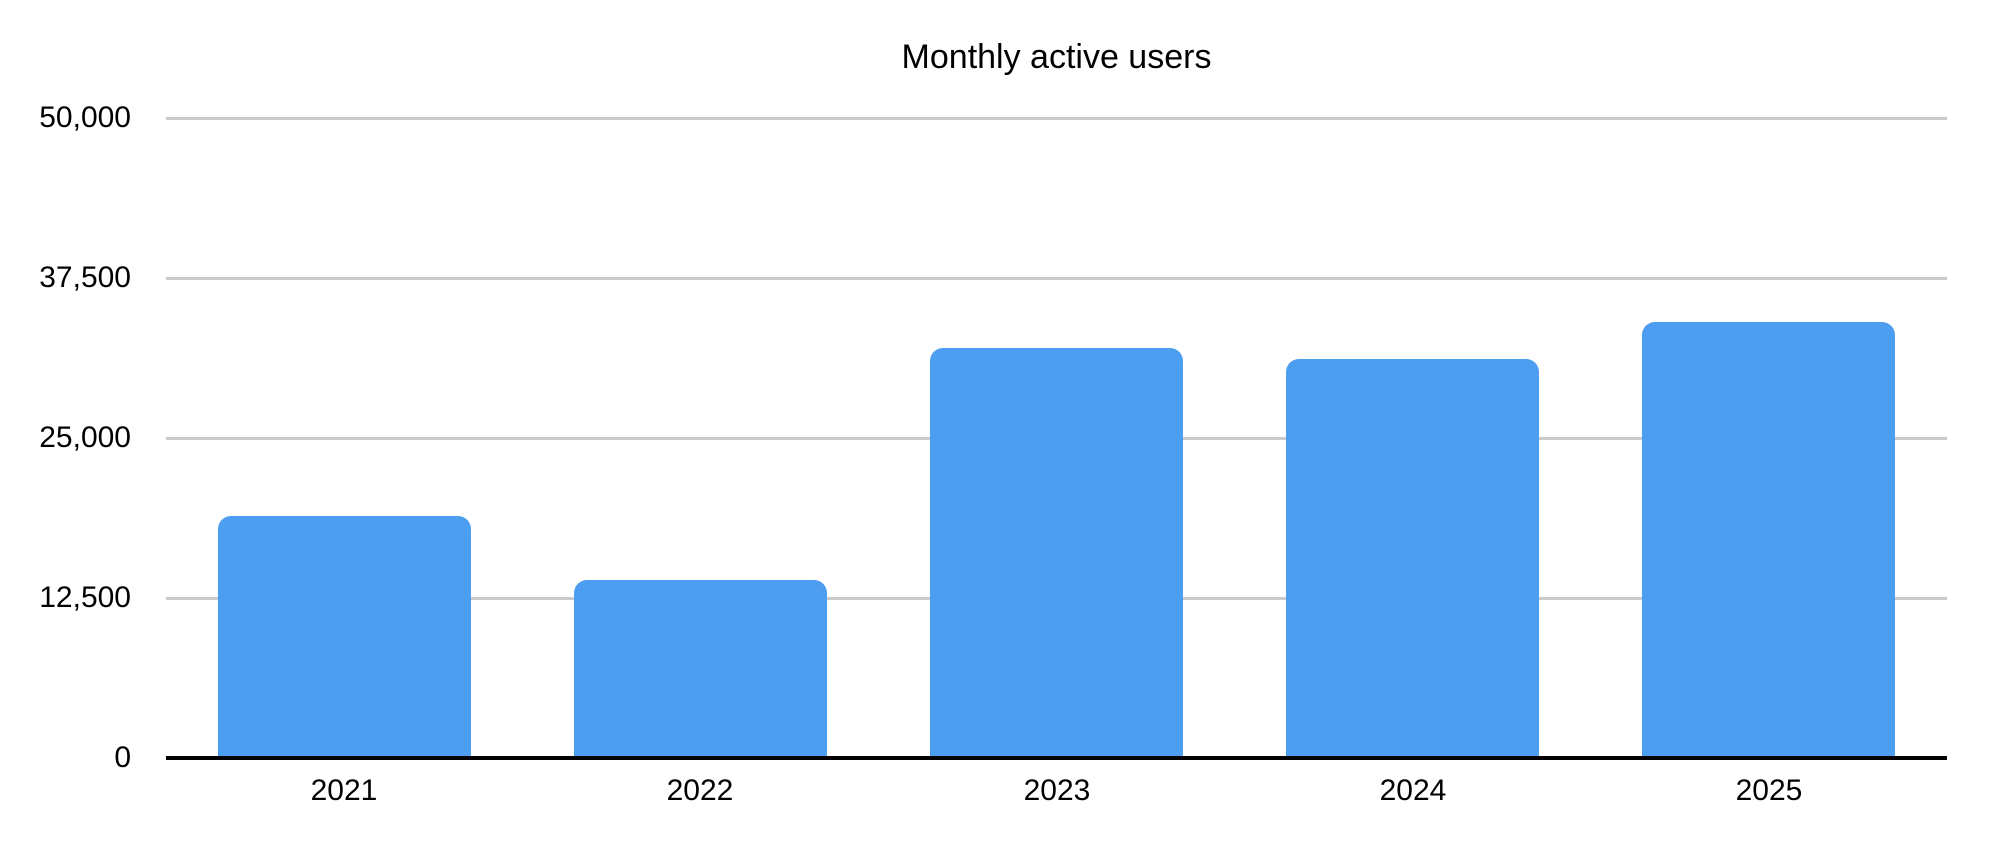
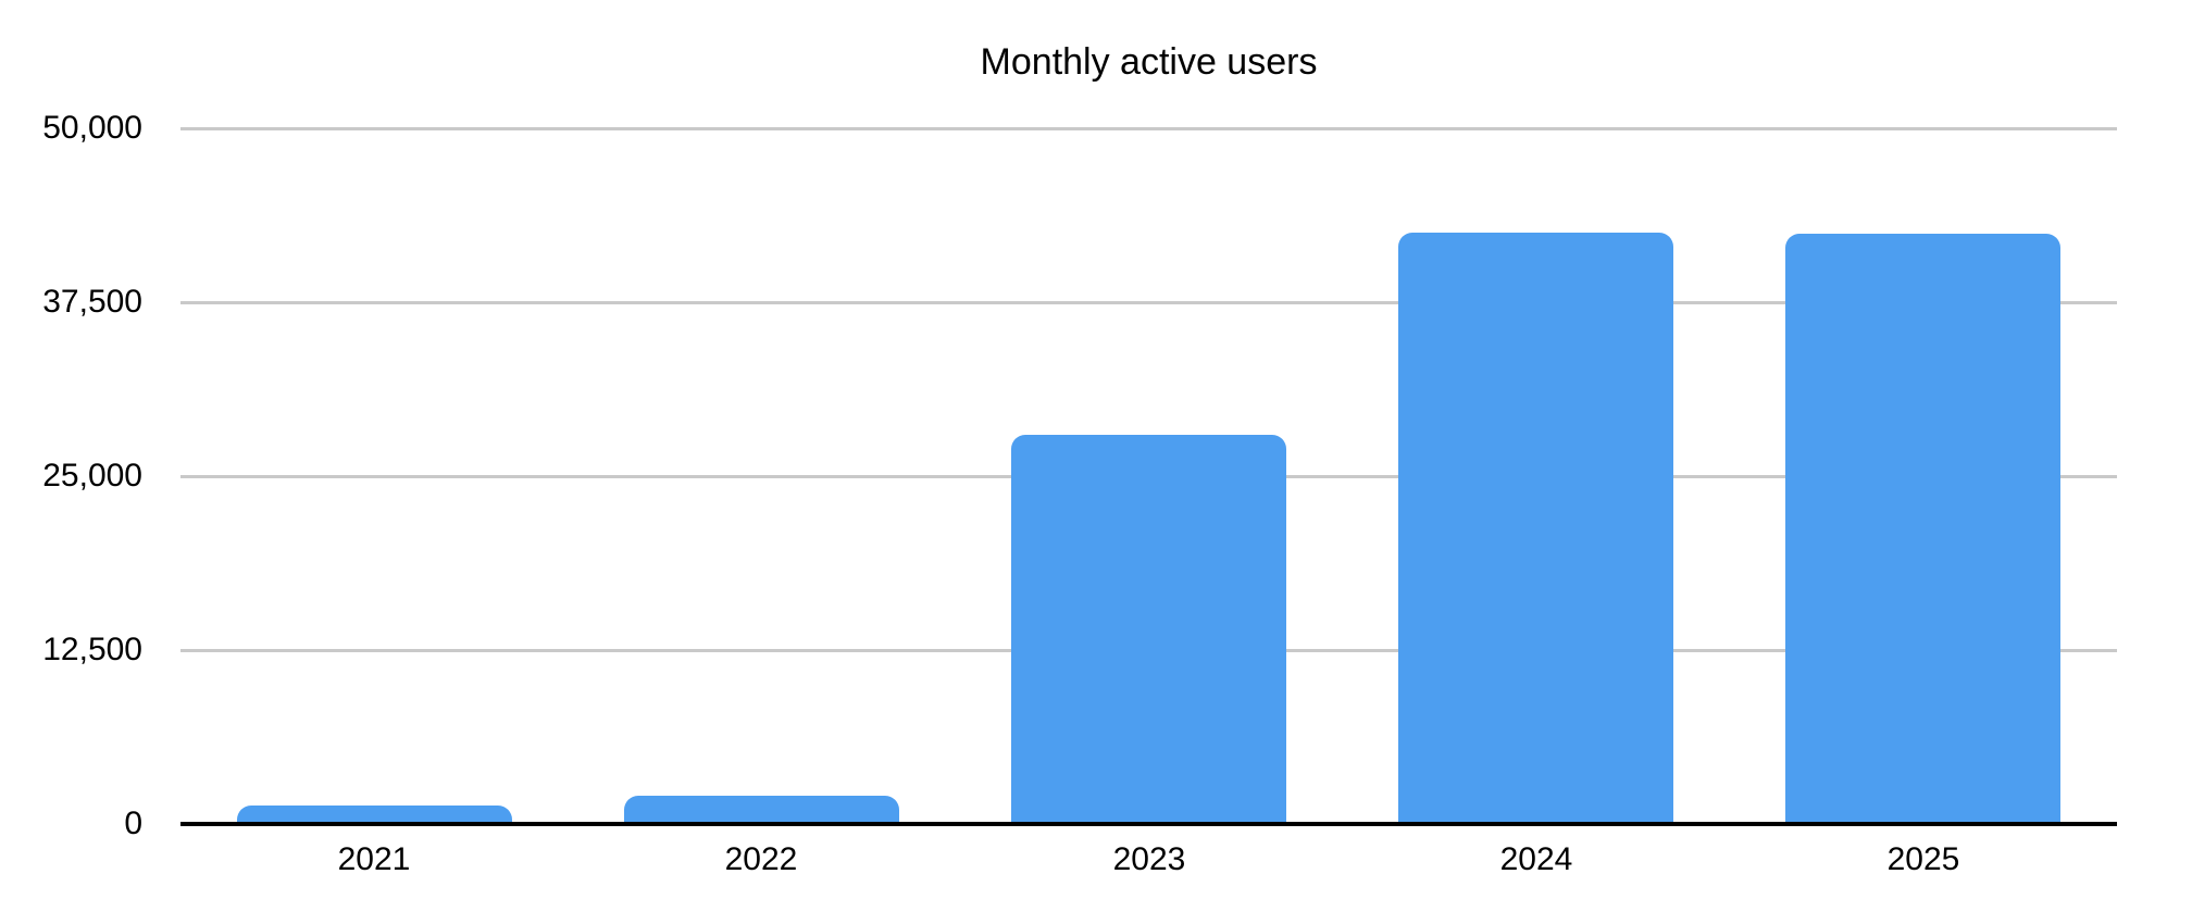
2021: 18900 -> 1300
2022: 13900 -> 2000
2023: 32000 -> 28000
2024: 31200 -> 42500
2025: 34100 -> 42400
